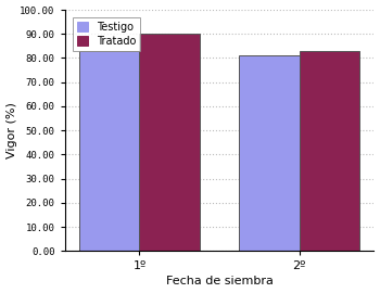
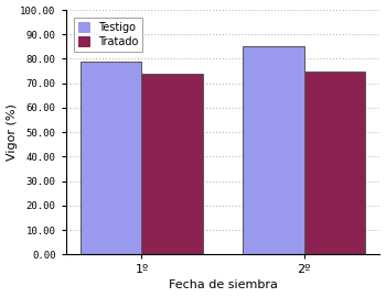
Testigo/1º: 83 -> 79
Tratado/1º: 90 -> 74
Testigo/2º: 81 -> 85
Tratado/2º: 83 -> 75
